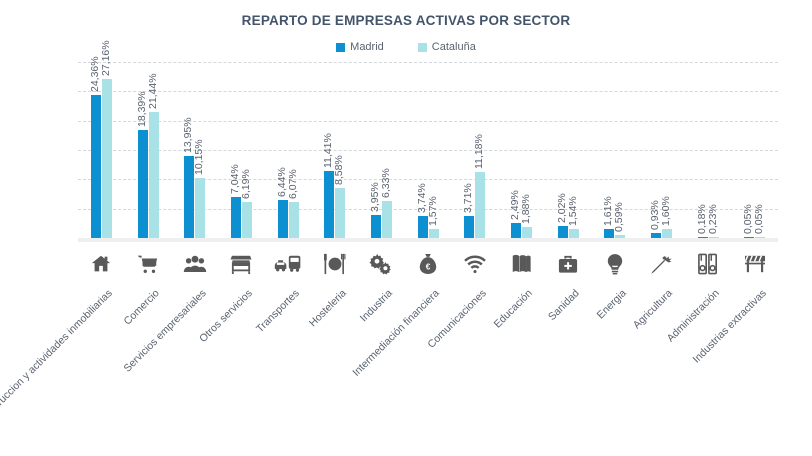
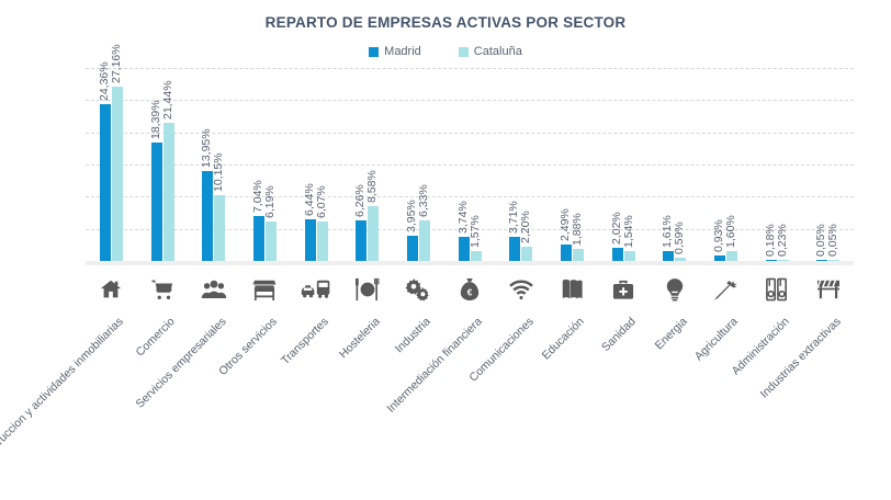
Madrid/Hosteleria: 11,41% -> 6,26%
Cataluña/Comunicaciones: 11,18% -> 2,20%
